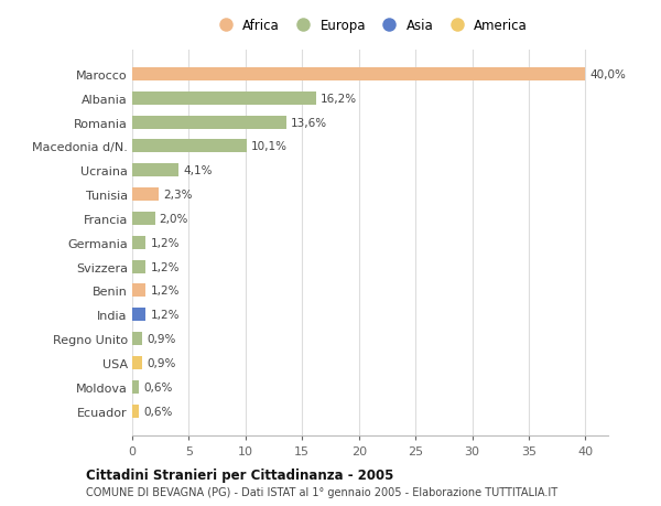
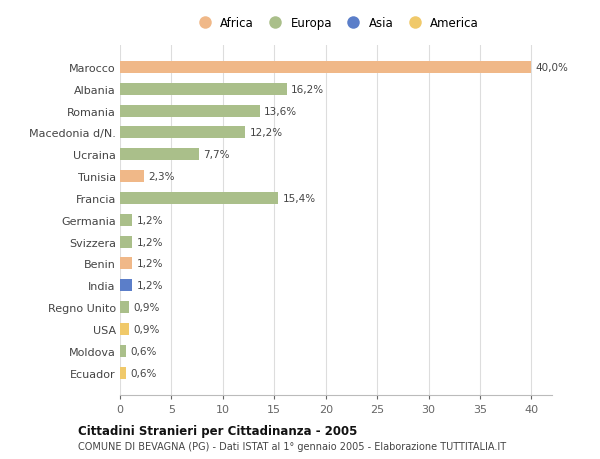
Macedonia d/N.: 10,1% -> 12,2%
Ucraina: 4,1% -> 7,7%
Francia: 2,0% -> 15,4%
